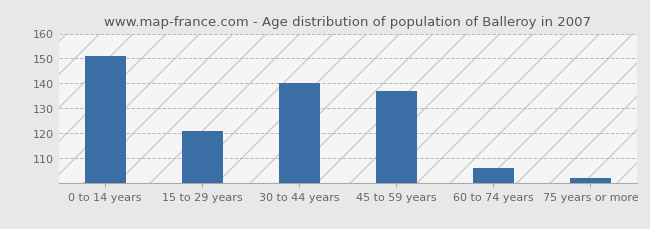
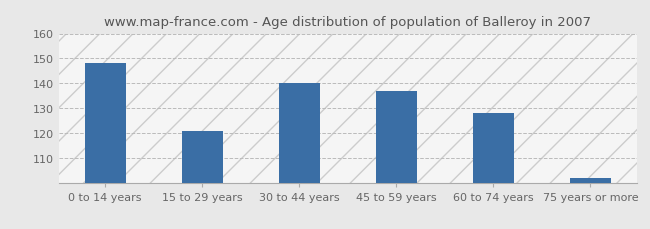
0 to 14 years: 151 -> 148
60 to 74 years: 106 -> 128
